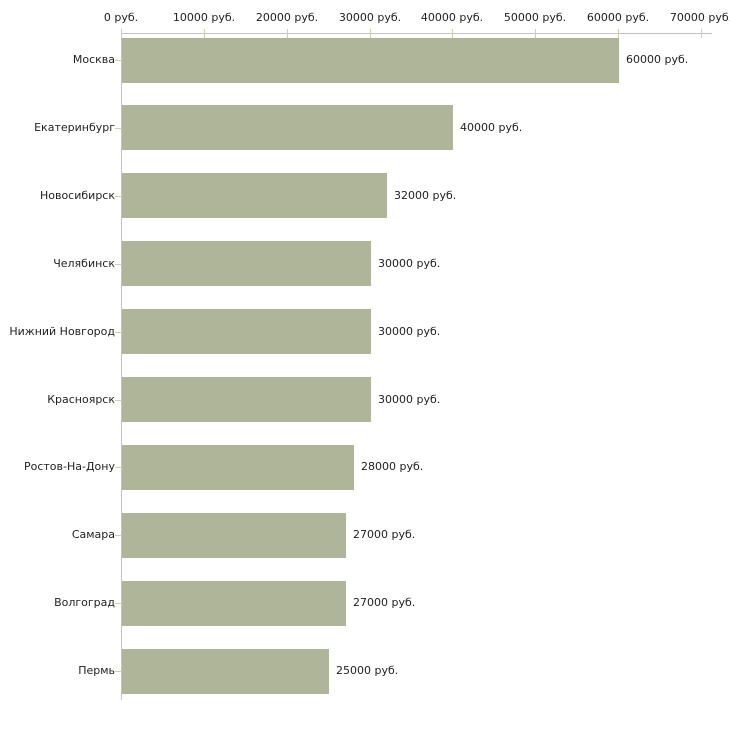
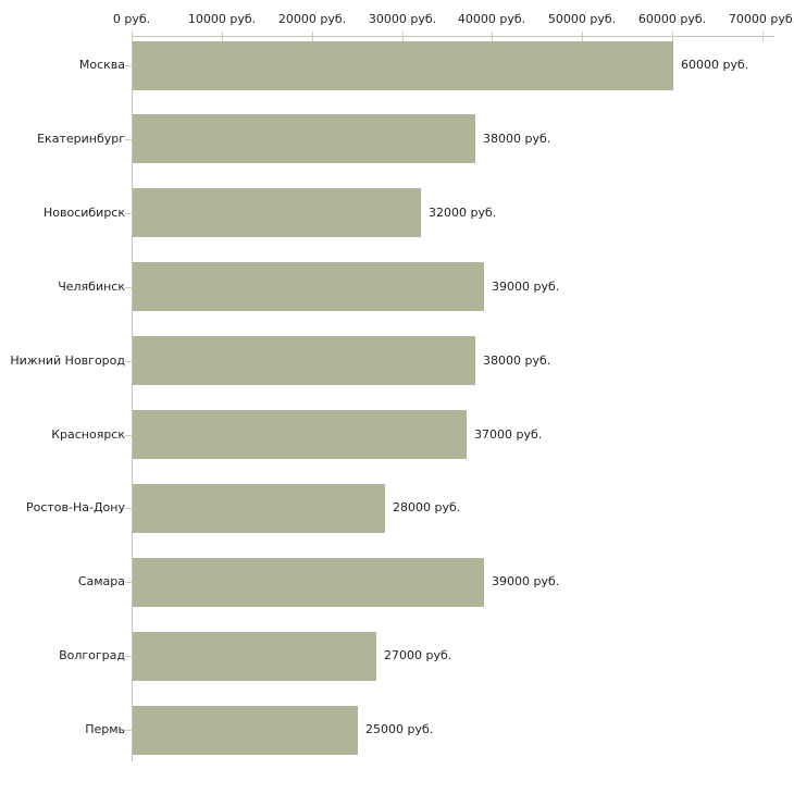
Екатеринбург: 40000 -> 38000
Челябинск: 30000 -> 39000
Нижний Новгород: 30000 -> 38000
Красноярск: 30000 -> 37000
Самара: 27000 -> 39000
